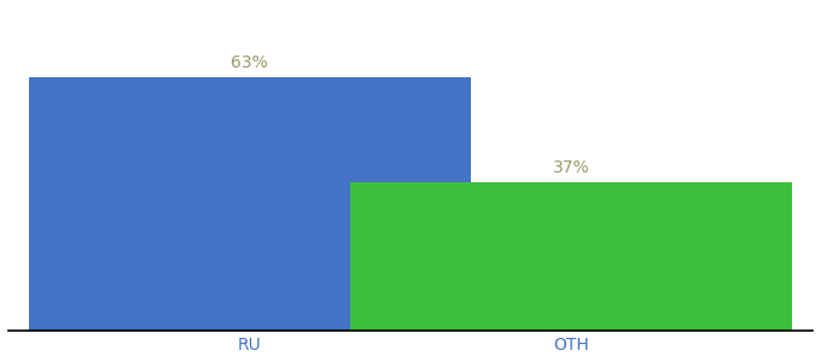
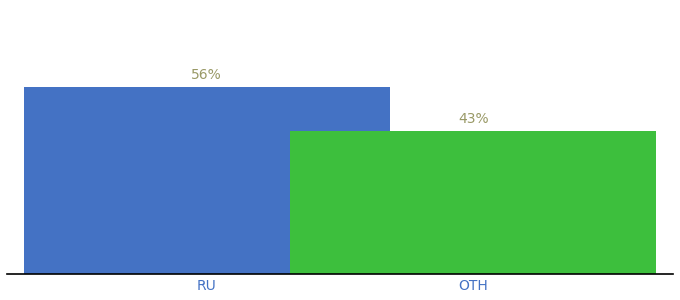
RU: 63% -> 56%
OTH: 37% -> 43%
